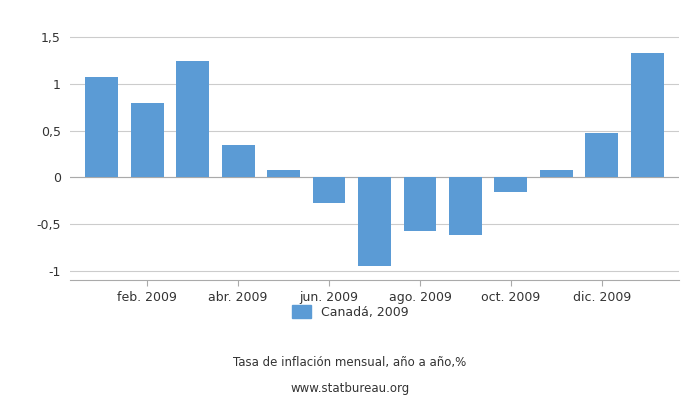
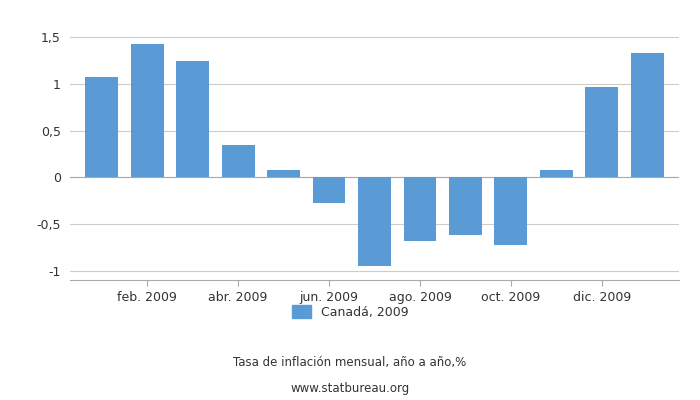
feb. 2009: 0,80 -> 1,43
ago. 2009: -0,58 -> -0,68
oct. 2009: -0,16 -> -0,73
dic. 2009: 0,48 -> 0,97
